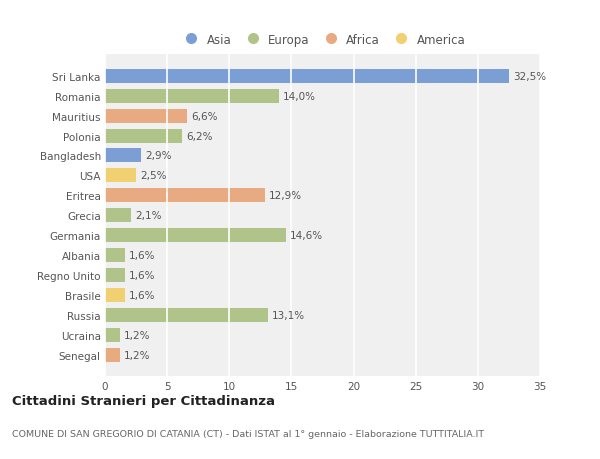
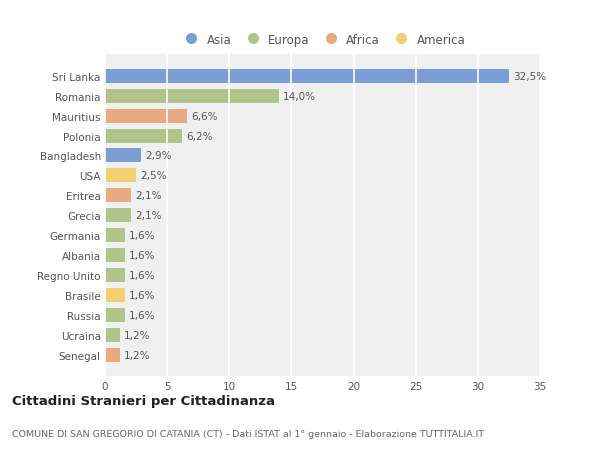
Eritrea: 12,9% -> 2,1%
Germania: 14,6% -> 1,6%
Russia: 13,1% -> 1,6%
